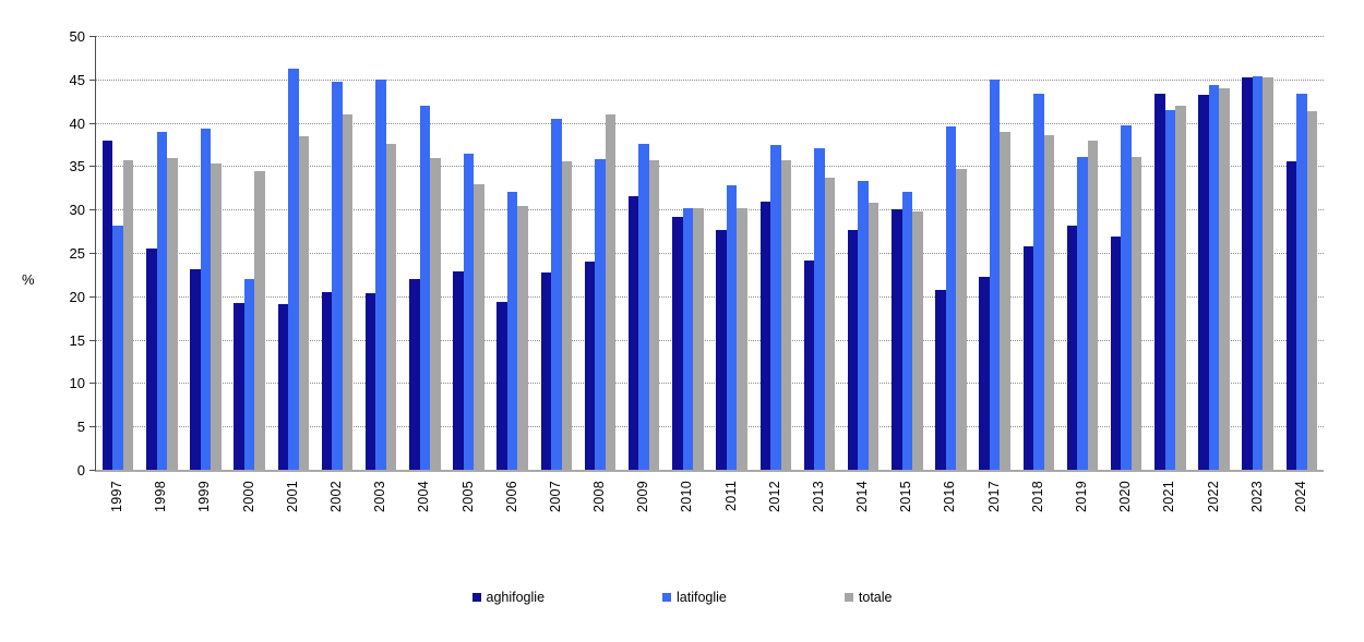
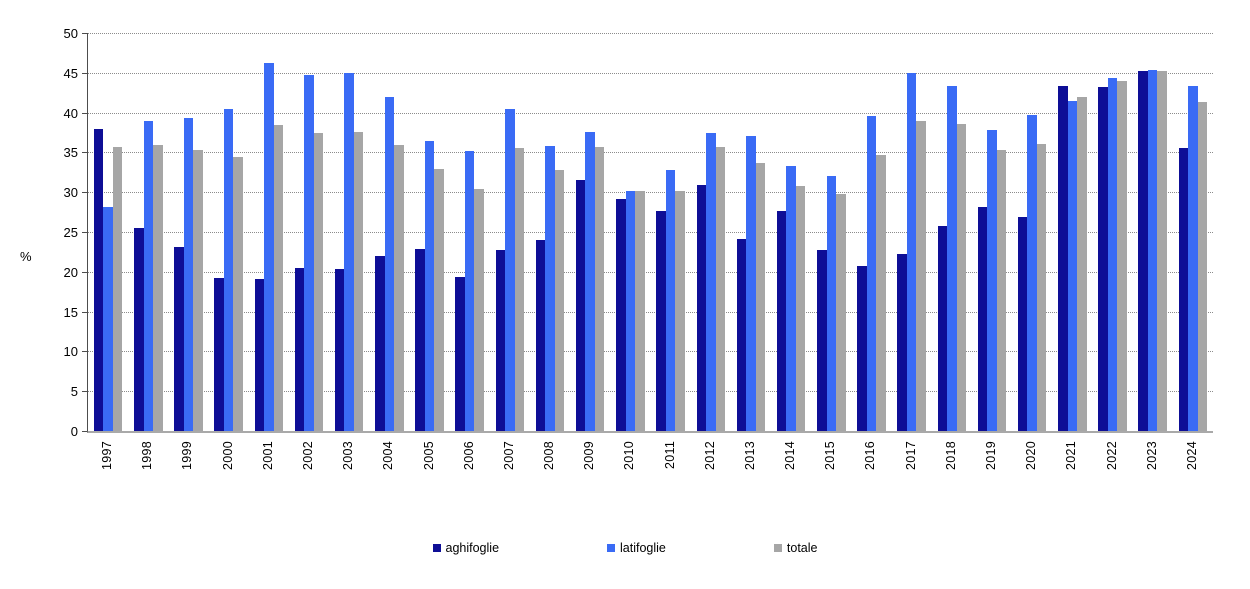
latifoglie/2000: 22 -> 40
totale/2002: 41 -> 37
latifoglie/2006: 32 -> 35
totale/2008: 41 -> 33
aghifoglie/2015: 30 -> 23
latifoglie/2019: 36 -> 38
totale/2019: 38 -> 35
